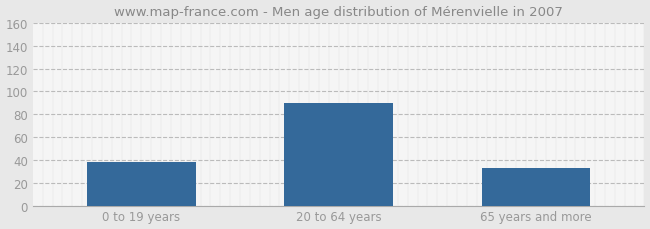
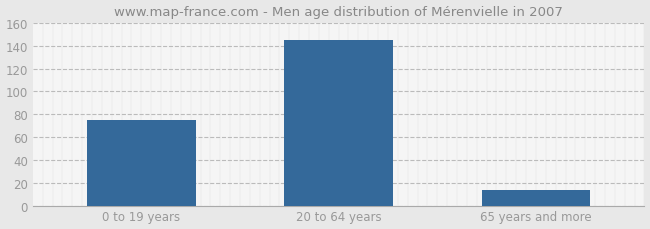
0 to 19 years: 38 -> 75
20 to 64 years: 90 -> 145
65 years and more: 33 -> 14
